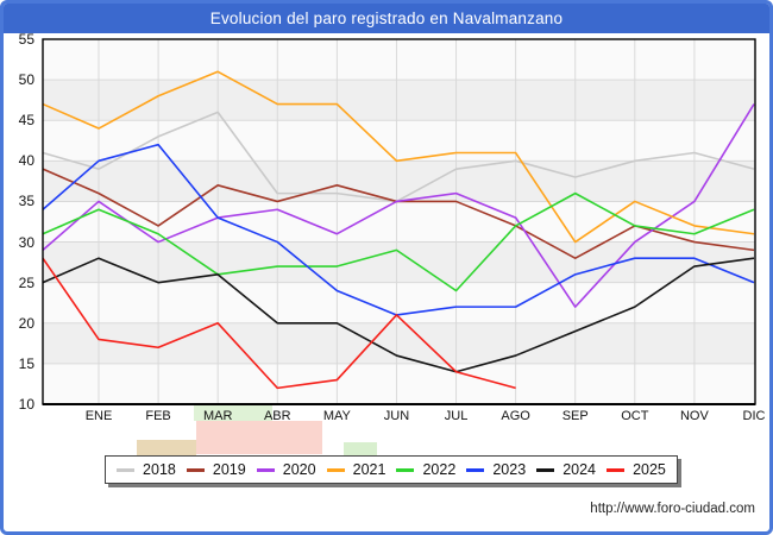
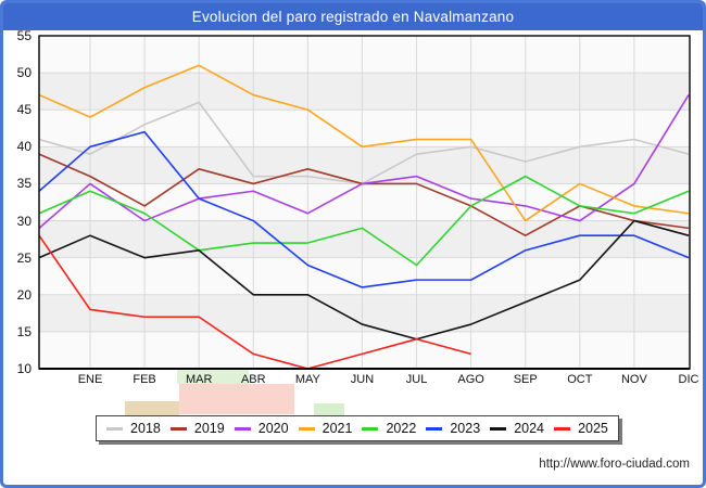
2025/MAR: 20 -> 17
2021/MAY: 47 -> 45
2025/MAY: 13 -> 10
2025/JUN: 21 -> 12
2020/SEP: 22 -> 32
2024/NOV: 27 -> 30
